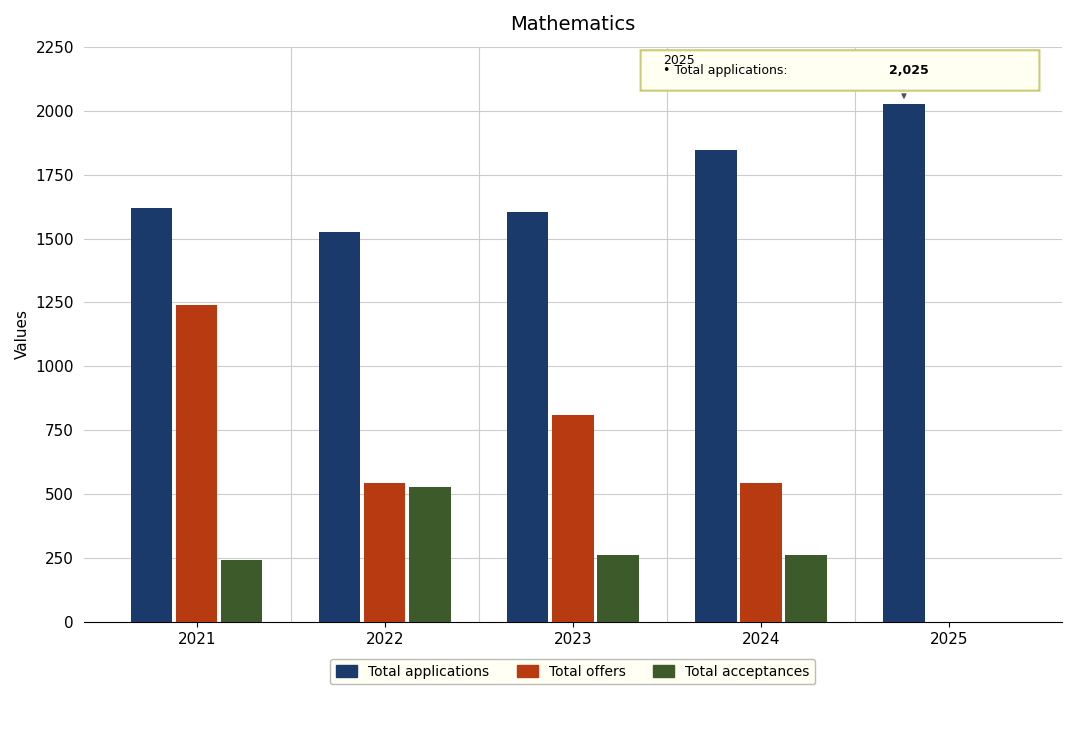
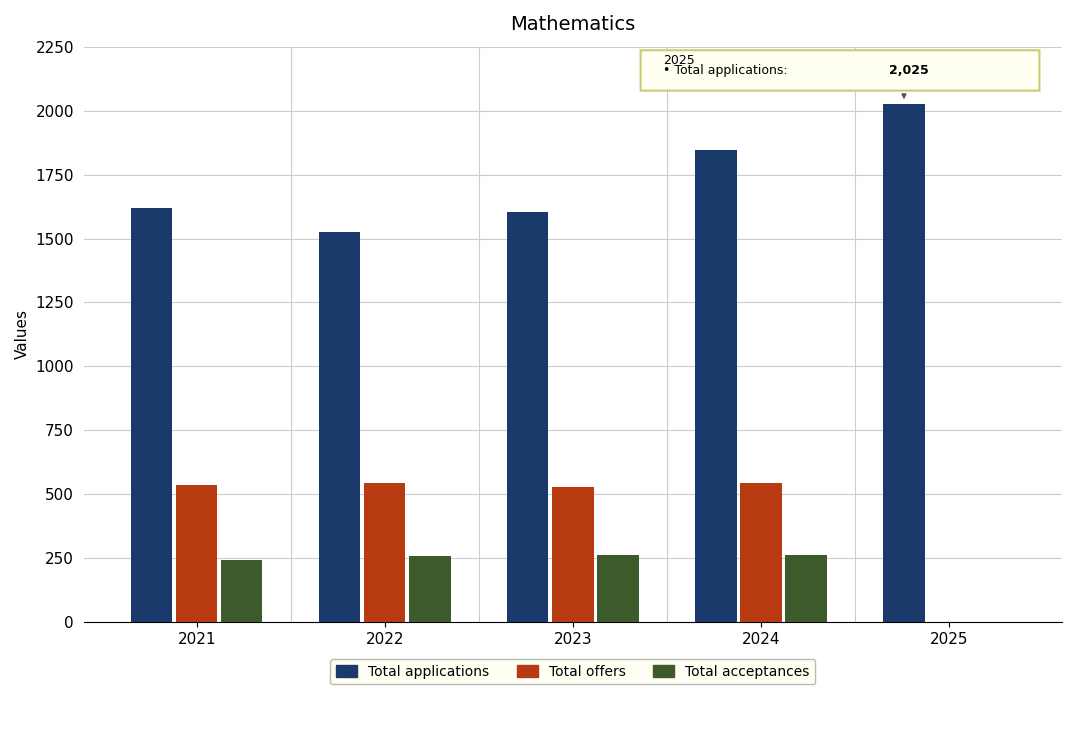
Total offers/2021: 1240 -> 535
Total acceptances/2022: 530 -> 258
Total offers/2023: 810 -> 530
